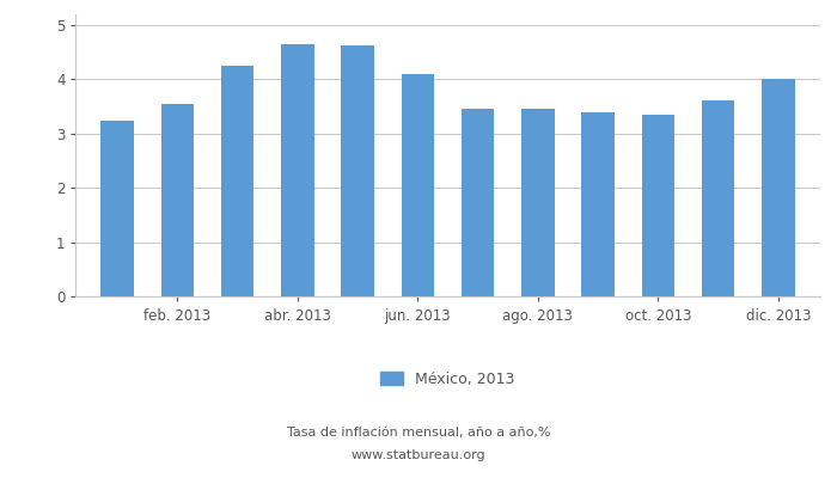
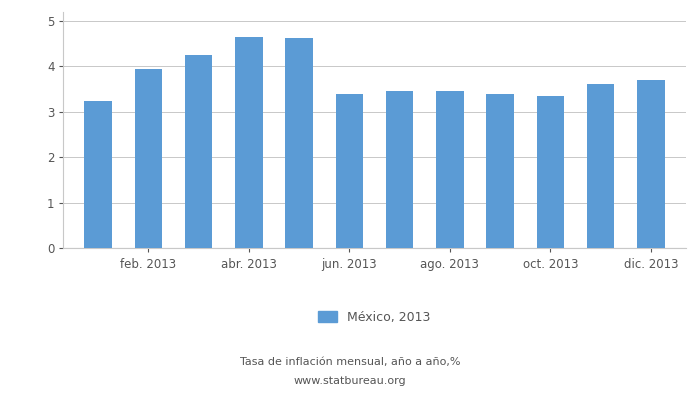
feb. 2013: 3.55 -> 3.95
jun. 2013: 4.09 -> 3.40
dic. 2013: 4.01 -> 3.70
